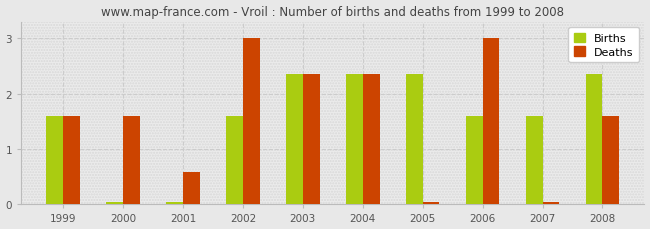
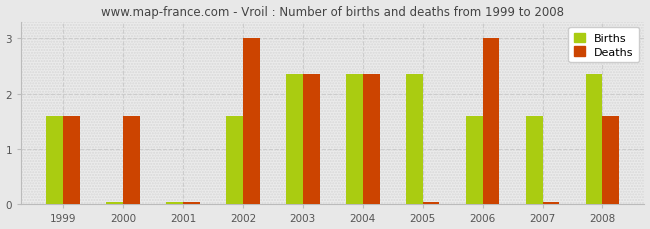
Deaths/2001: 0.58 -> 0.05
